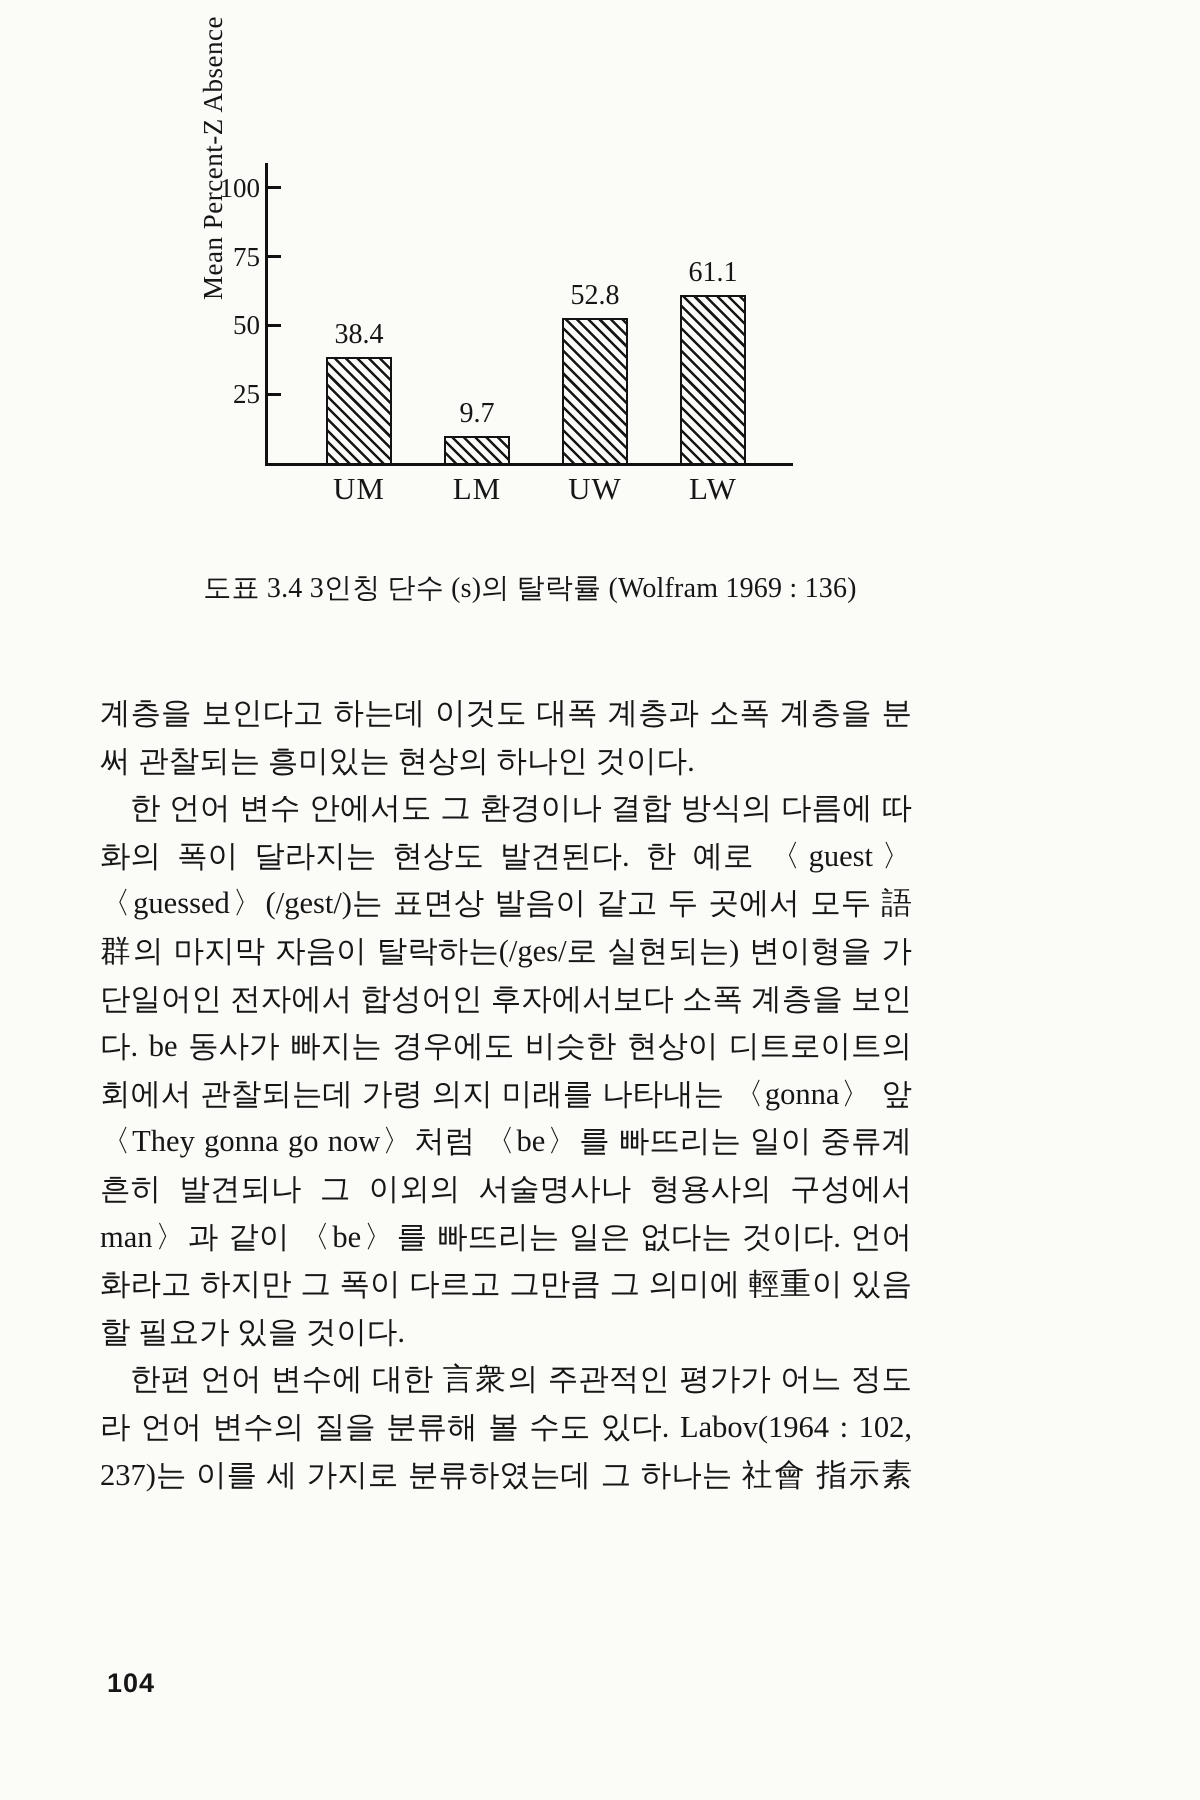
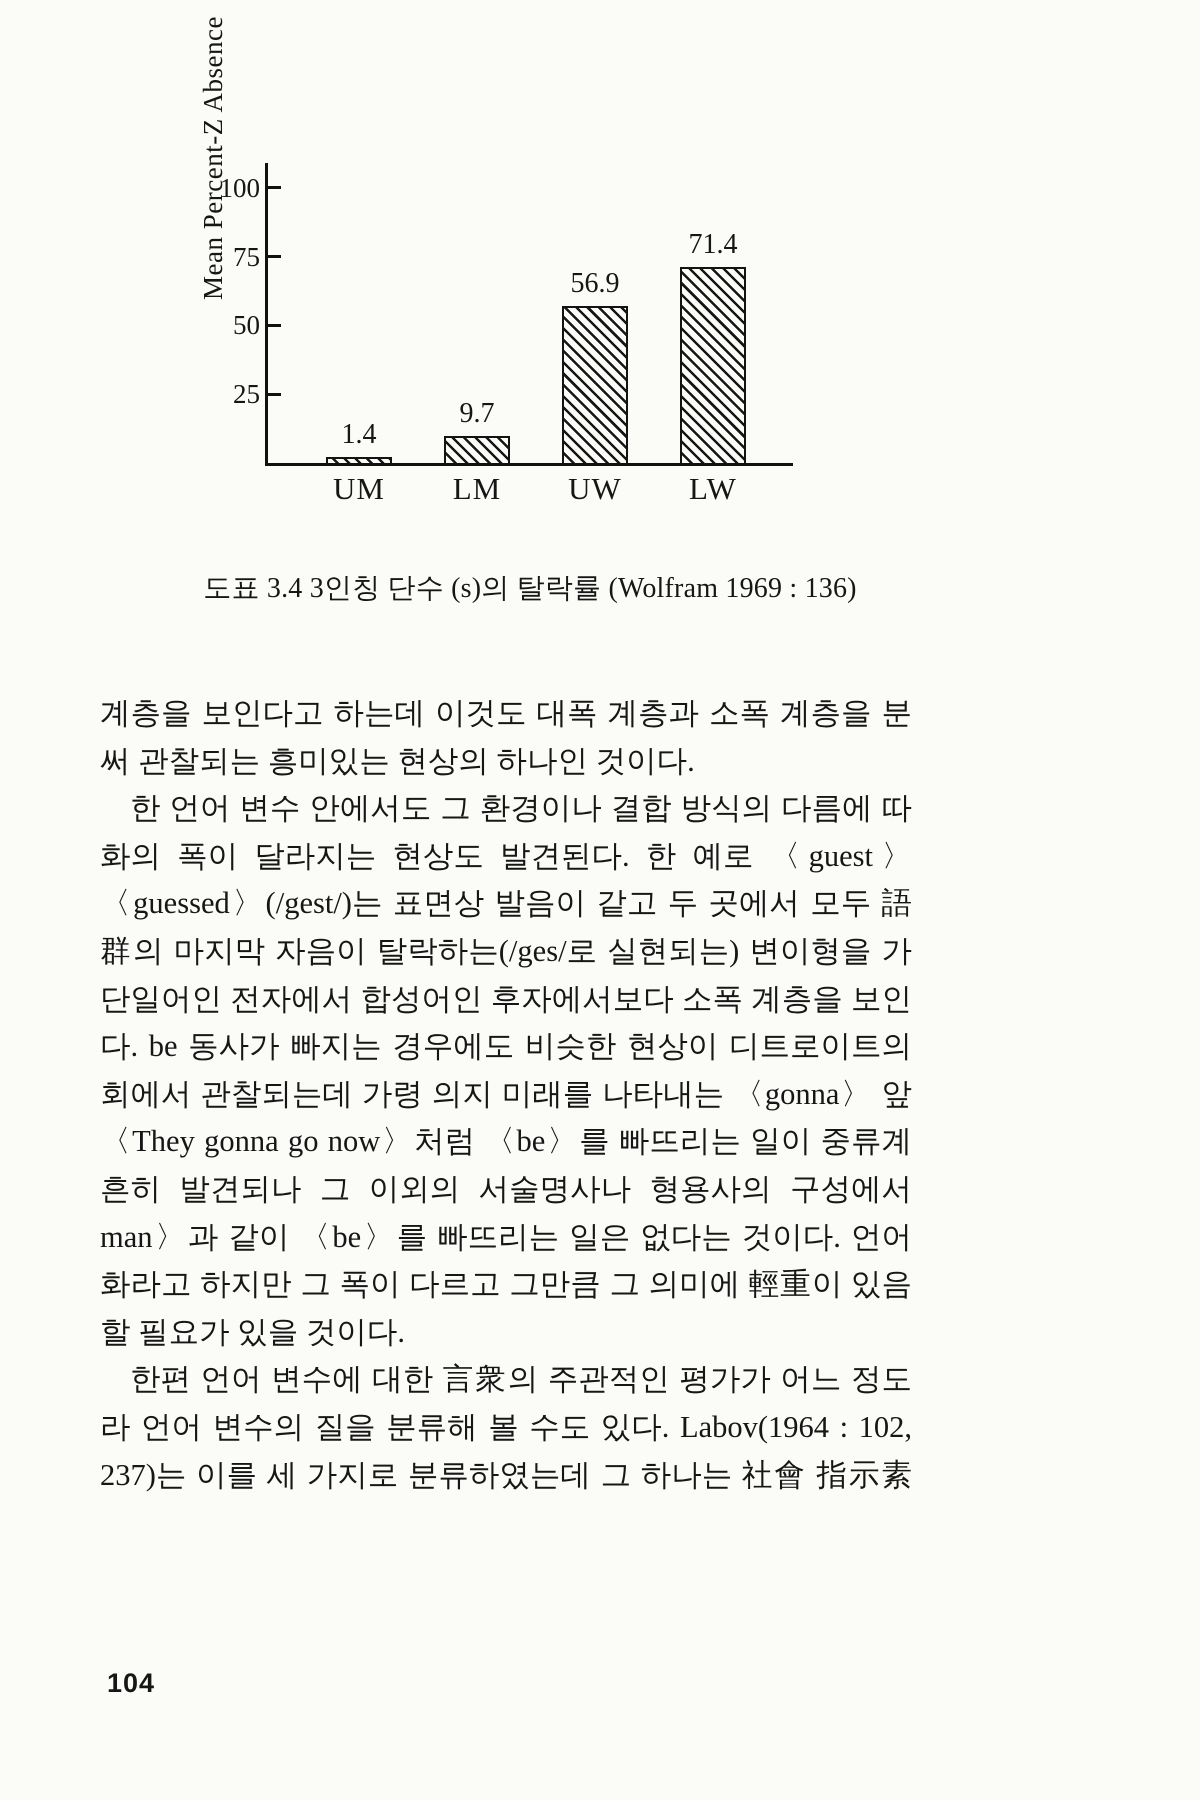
UM: 38.4 -> 1.4
UW: 52.8 -> 56.9
LW: 61.1 -> 71.4
